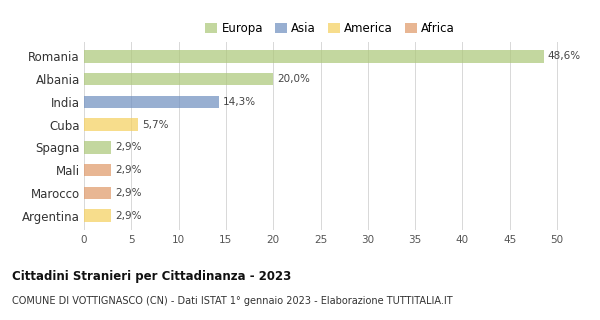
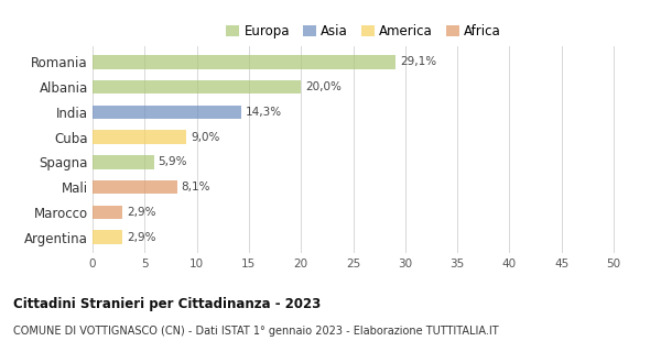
Romania: 48,6% -> 29,1%
Cuba: 5,7% -> 9,0%
Spagna: 2,9% -> 5,9%
Mali: 2,9% -> 8,1%
